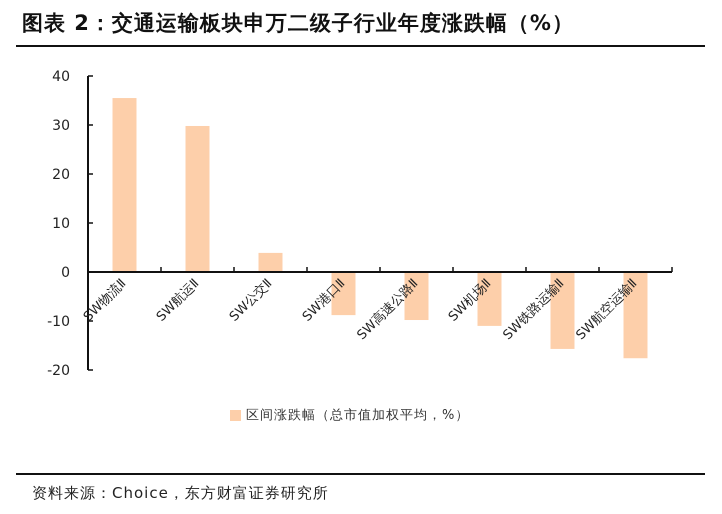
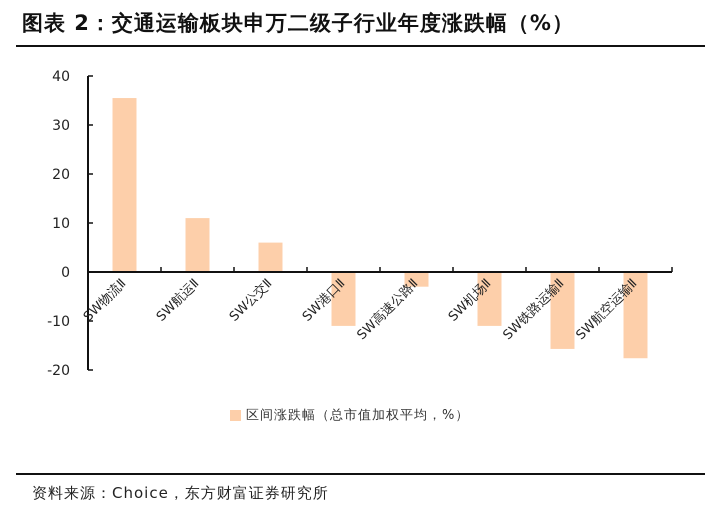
SW航运Ⅱ: 30 -> 11
SW公交Ⅱ: 4 -> 6
SW港口Ⅱ: -9 -> -11
SW高速公路Ⅱ: -10 -> -3
